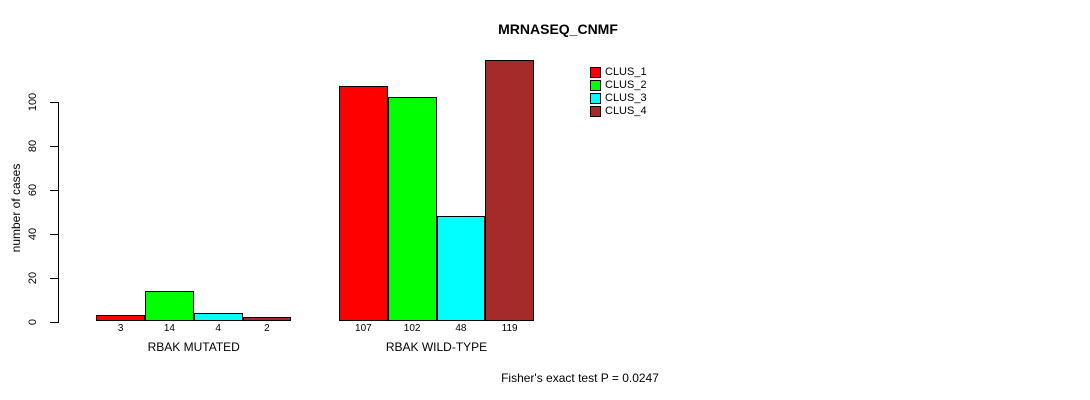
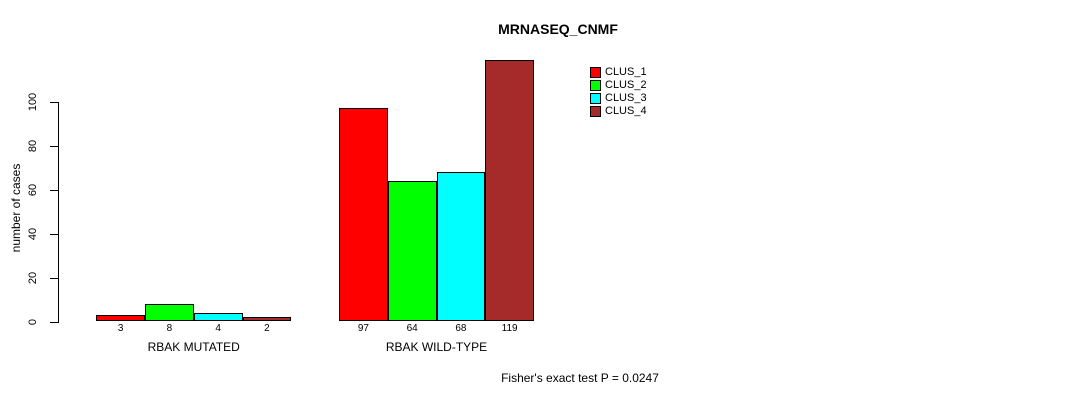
CLUS_2/RBAK MUTATED: 14 -> 8
CLUS_1/RBAK WILD-TYPE: 107 -> 97
CLUS_2/RBAK WILD-TYPE: 102 -> 64
CLUS_3/RBAK WILD-TYPE: 48 -> 68
